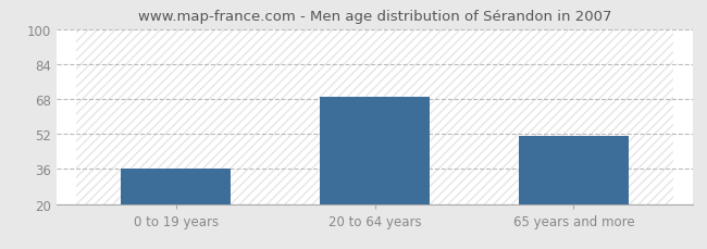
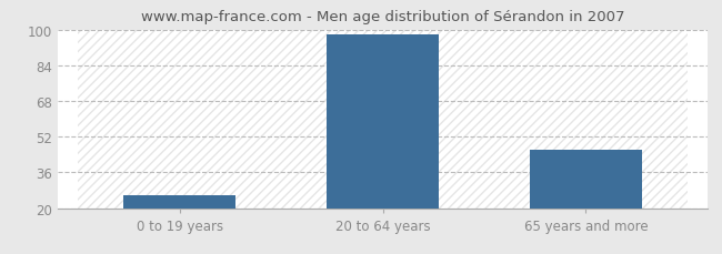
0 to 19 years: 36 -> 26
20 to 64 years: 69 -> 98
65 years and more: 51 -> 46
